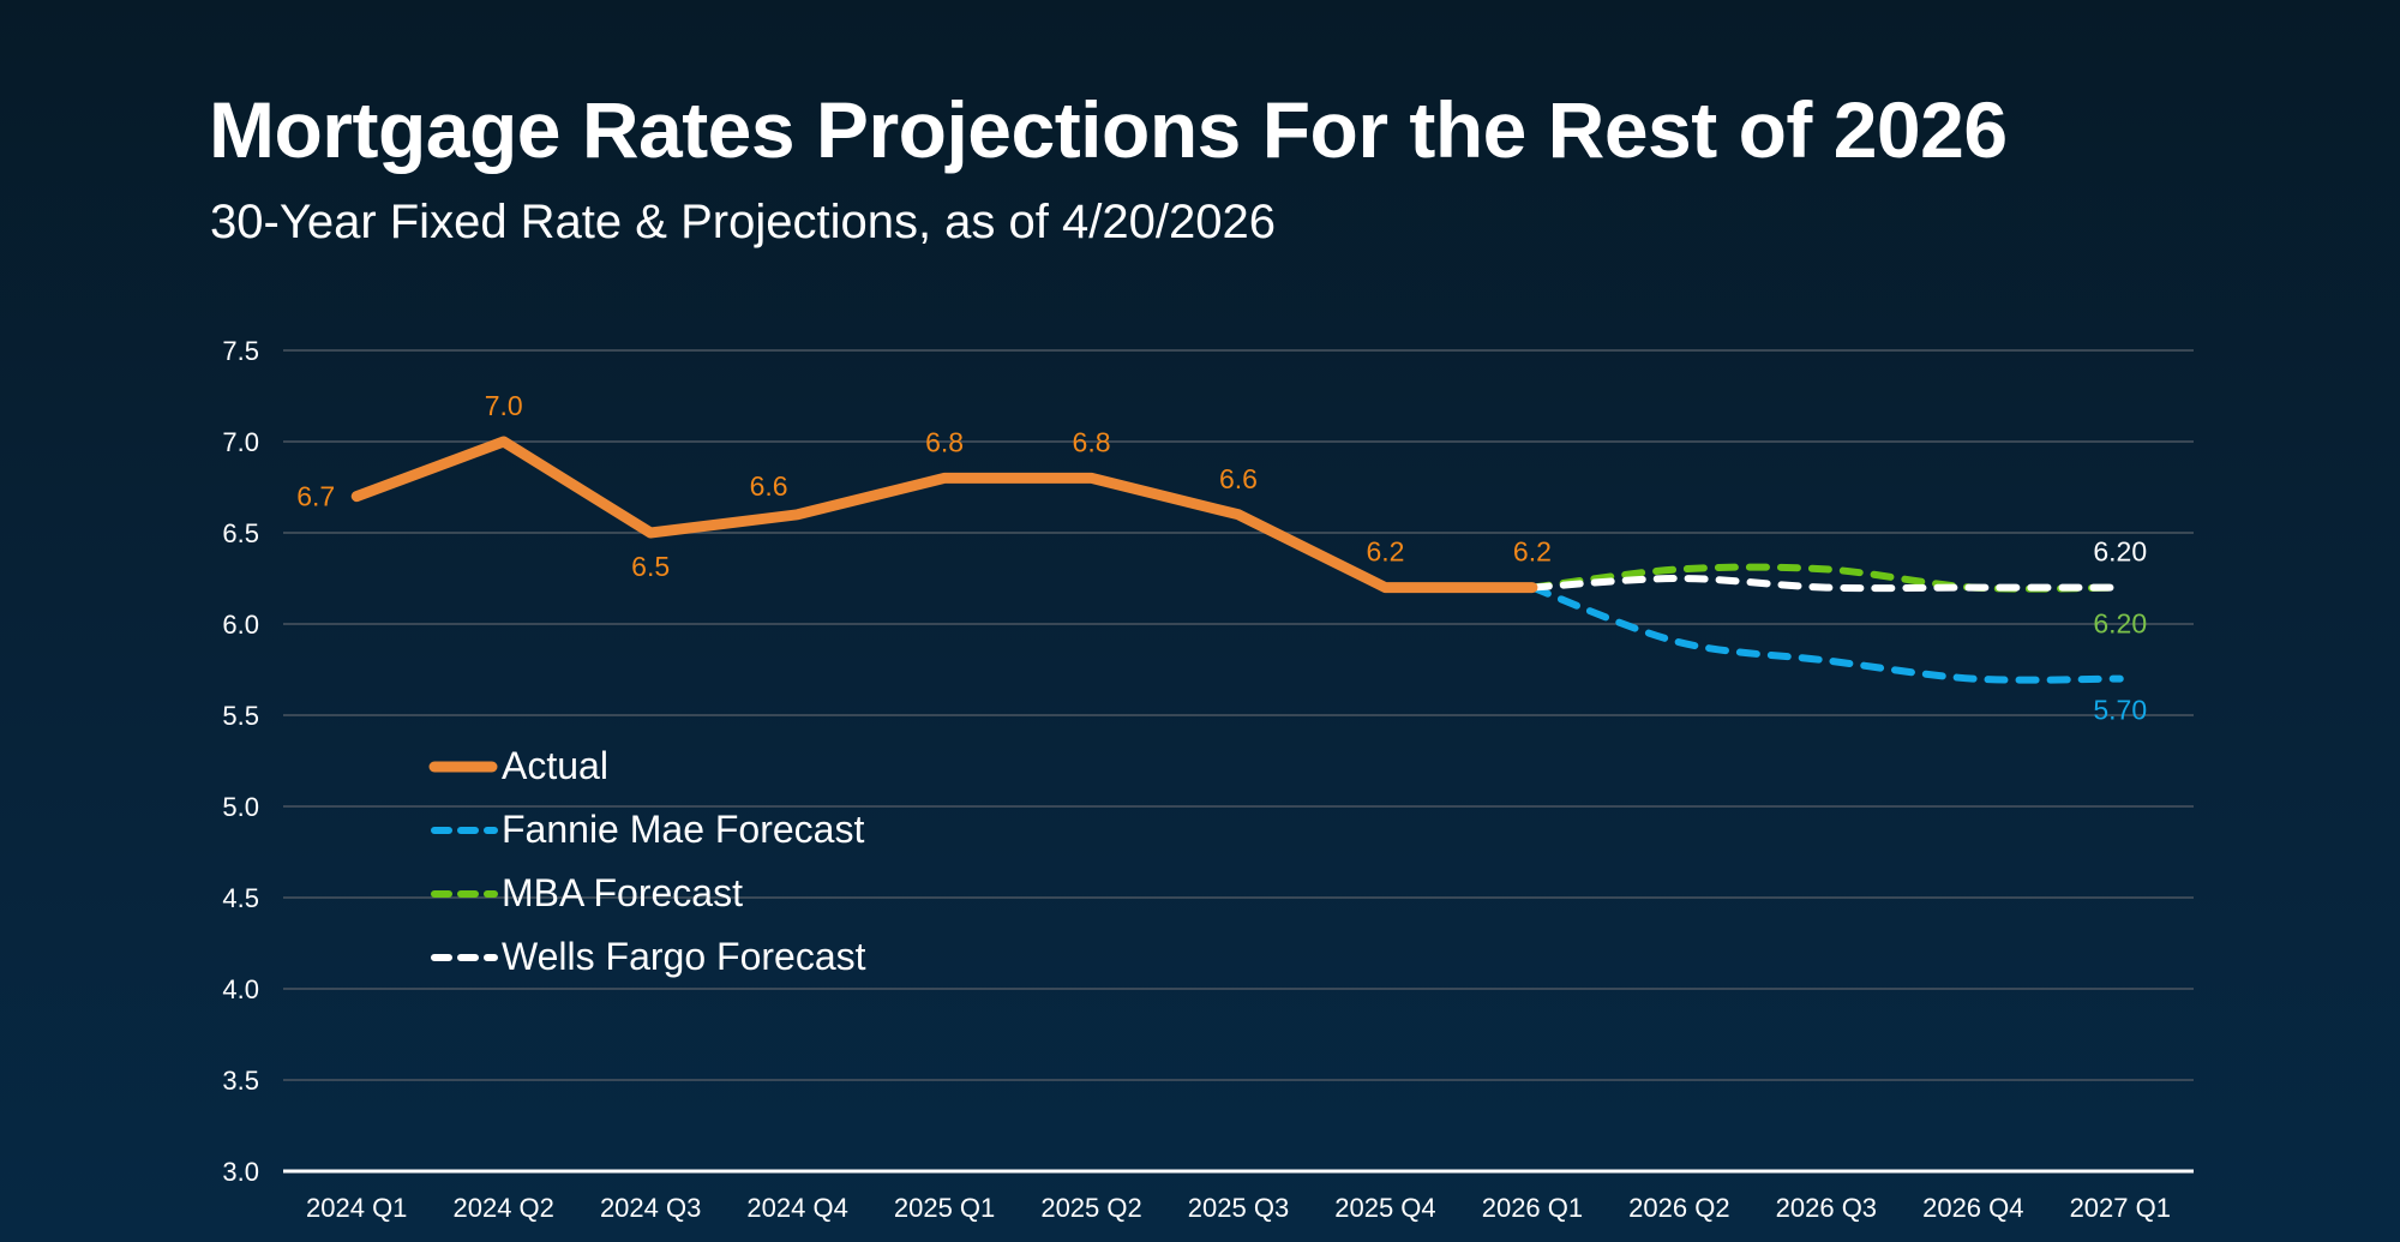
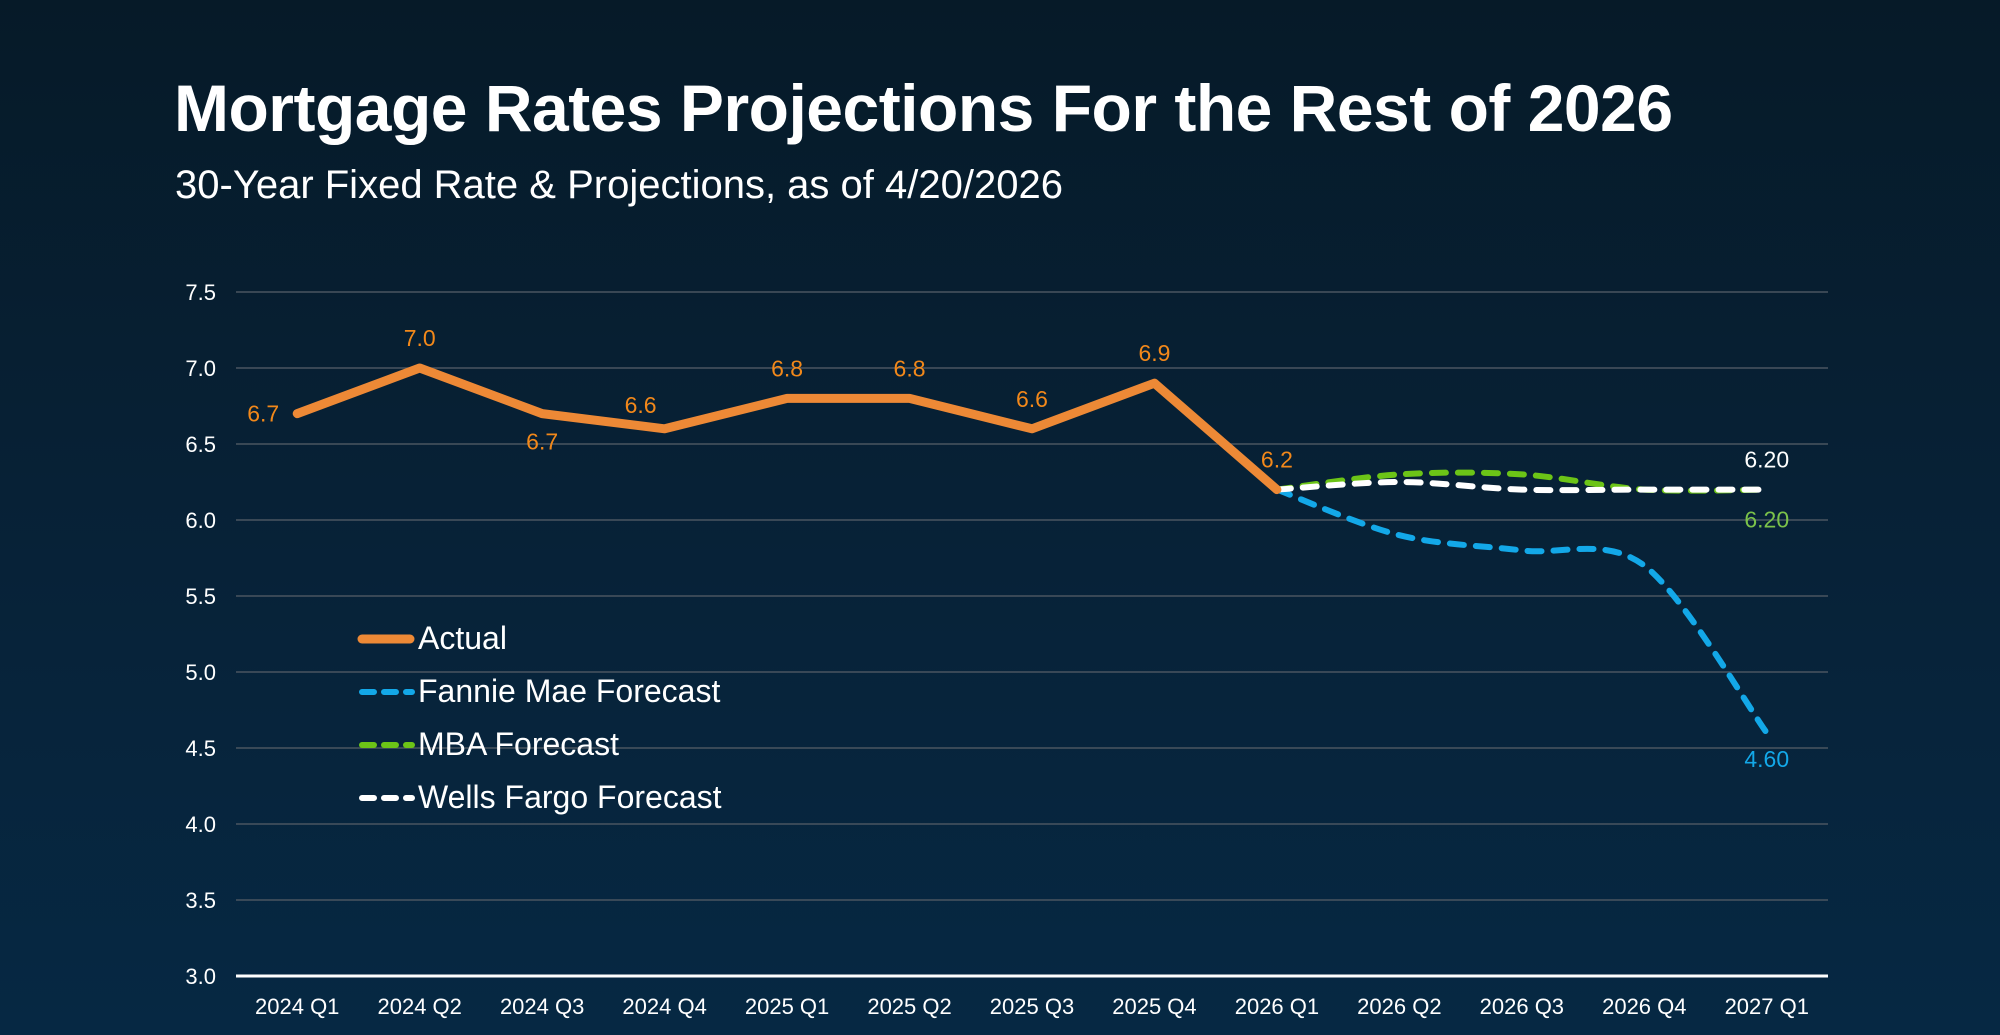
Actual/2024 Q3: 6.5 -> 6.7
Actual/2025 Q4: 6.2 -> 6.9
Fannie Mae Forecast/2027 Q1: 5.70 -> 4.60
